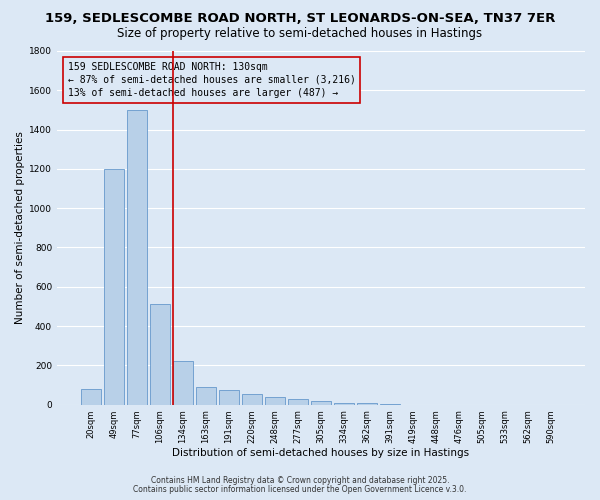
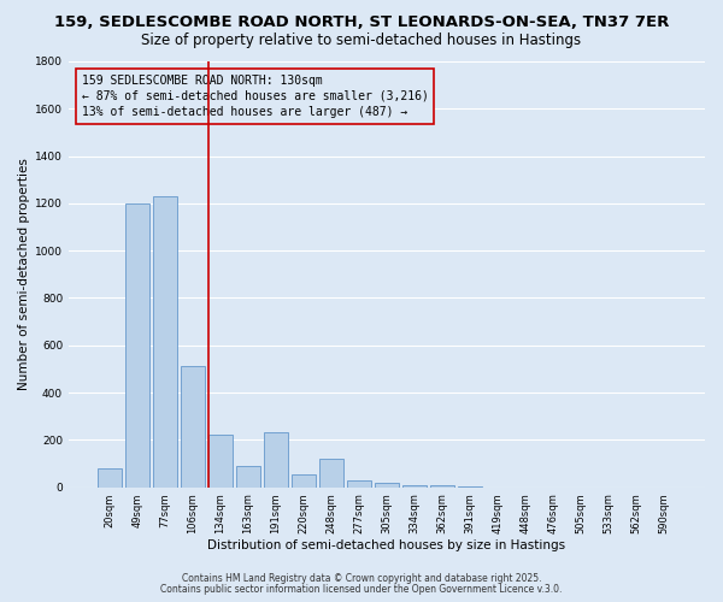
77sqm: 1500 -> 1230
191sqm: 80 -> 230
248sqm: 40 -> 120
